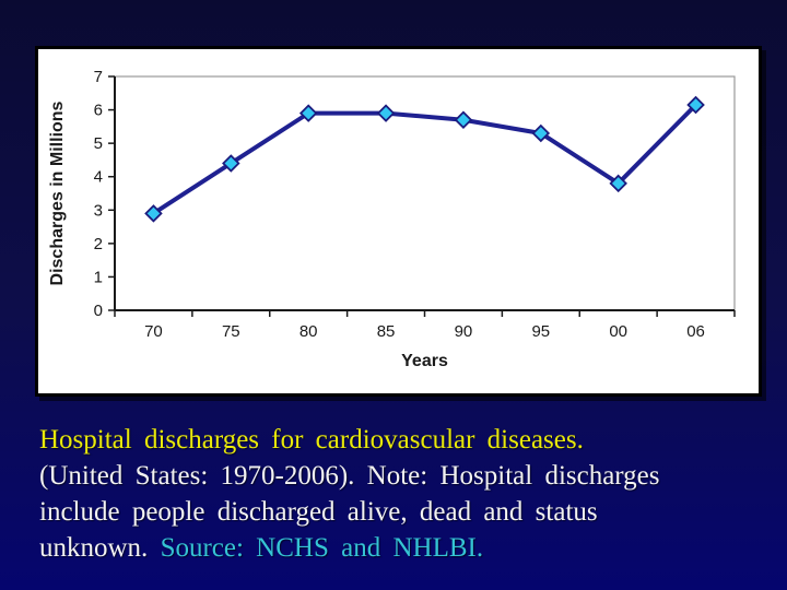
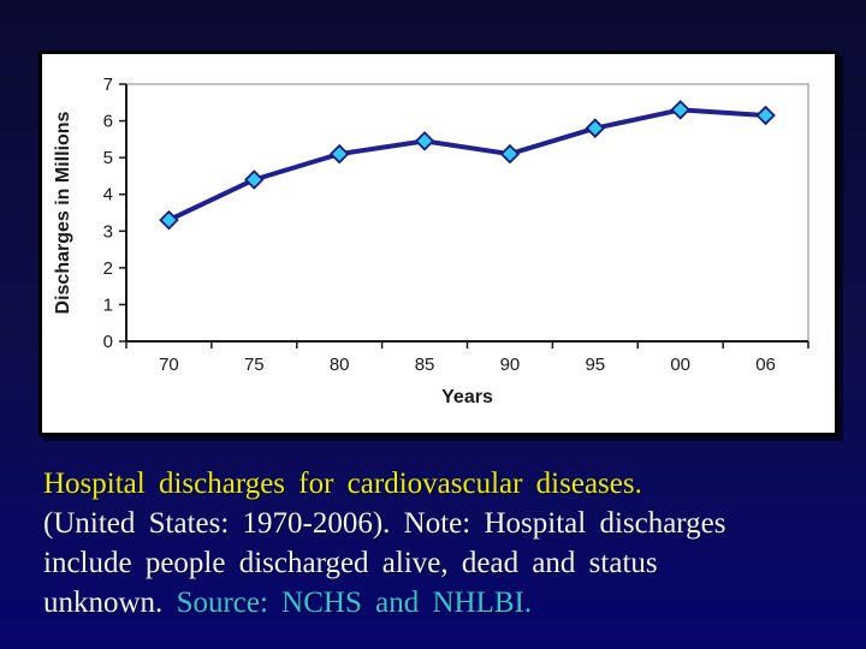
70: 2.9 -> 3.3
80: 5.9 -> 5.1
85: 5.9 -> 5.5
90: 5.7 -> 5.1
95: 5.3 -> 5.8
00: 3.8 -> 6.3
